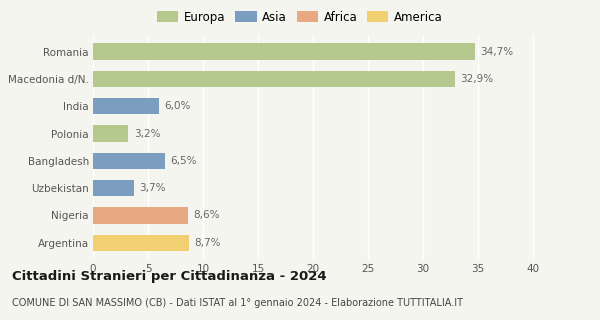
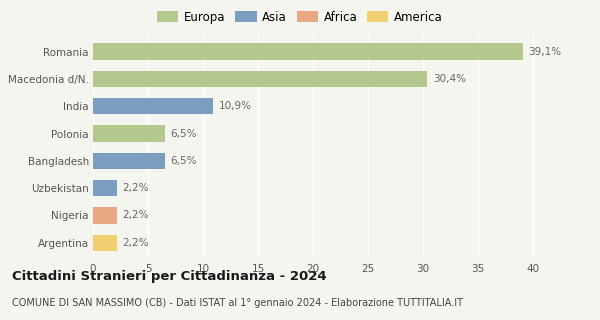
Romania: 34,7% -> 39,1%
Macedonia d/N.: 32,9% -> 30,4%
India: 6,0% -> 10,9%
Polonia: 3,2% -> 6,5%
Uzbekistan: 3,7% -> 2,2%
Nigeria: 8,6% -> 2,2%
Argentina: 8,7% -> 2,2%
